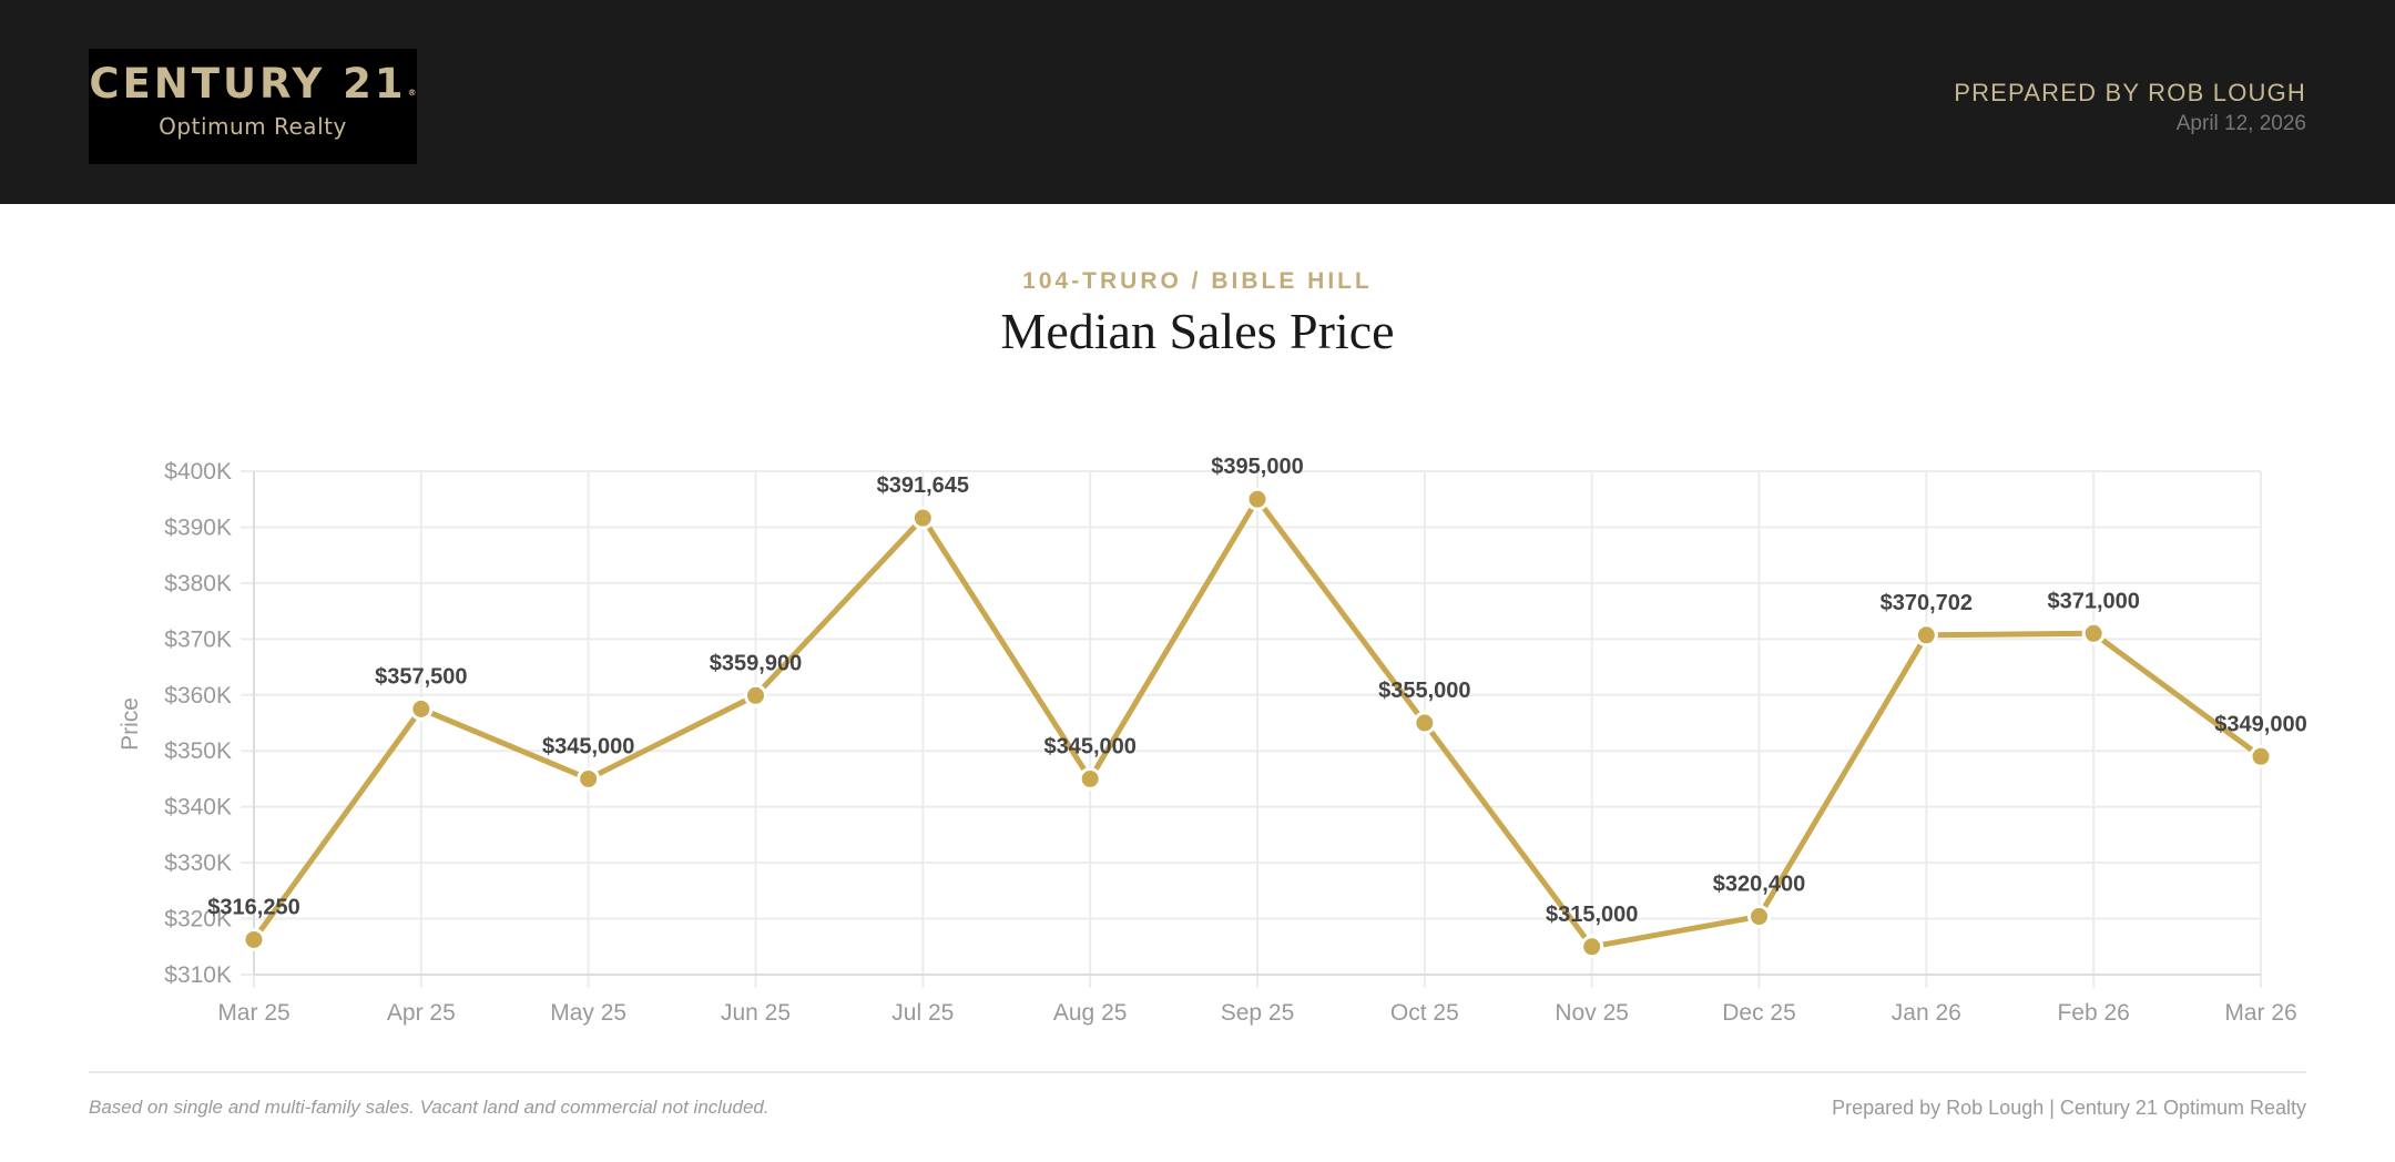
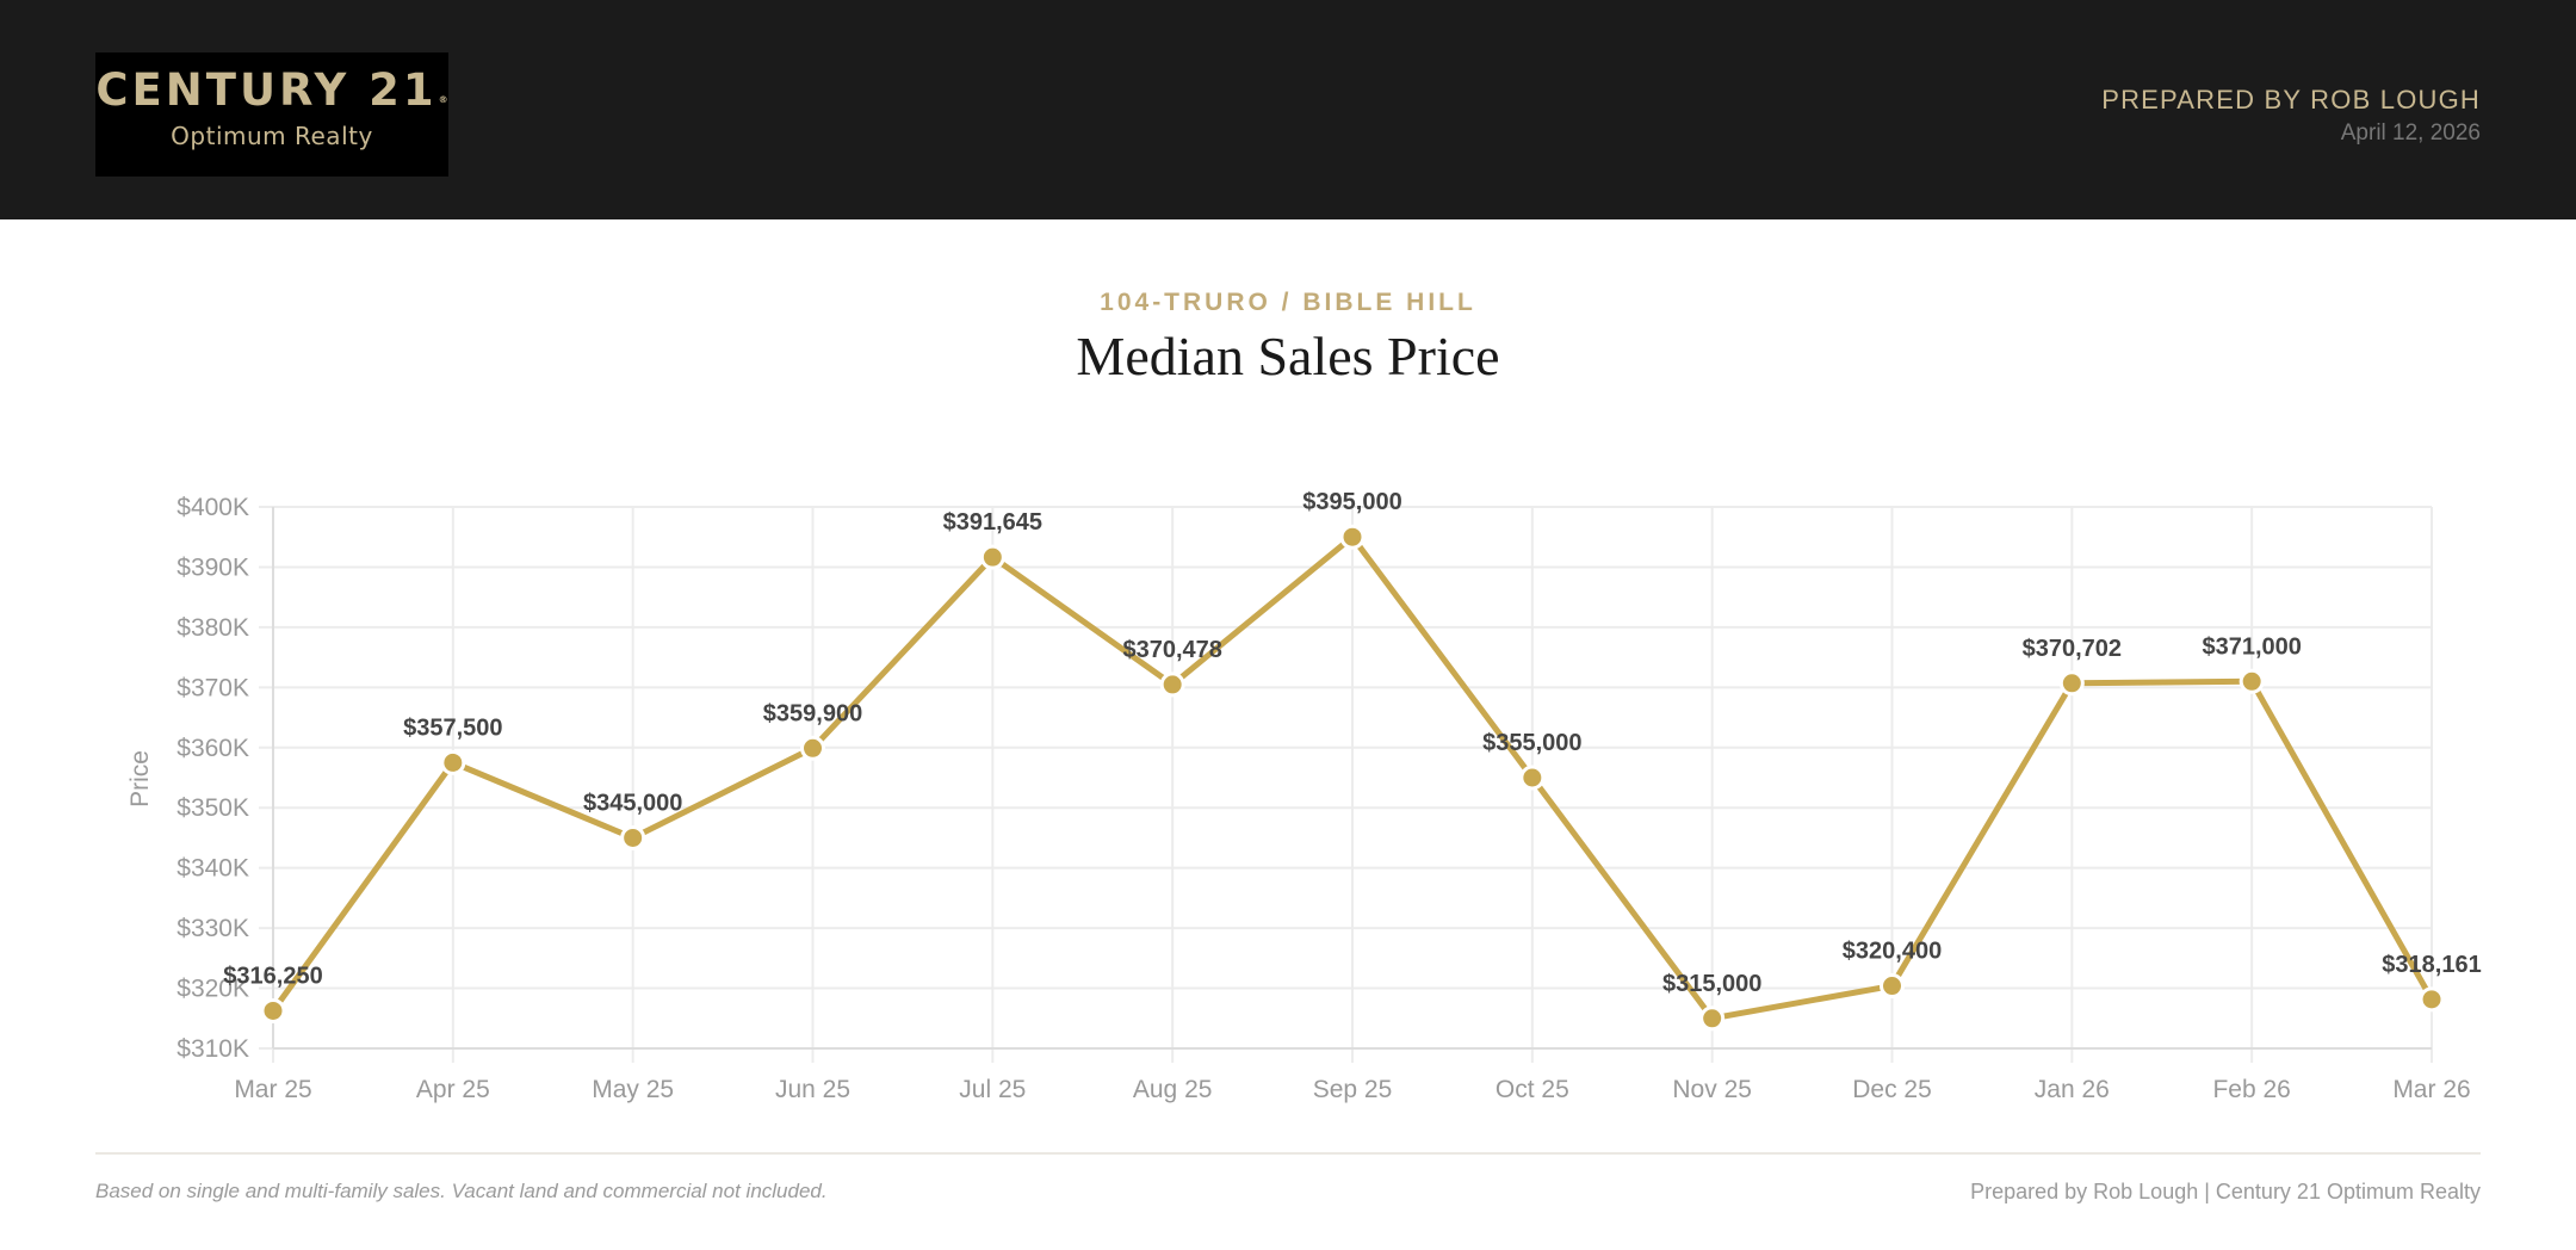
Aug 25: $345,000 -> $370,478
Mar 26: $349,000 -> $318,161
